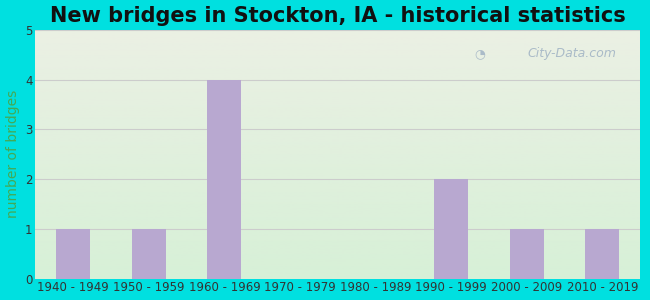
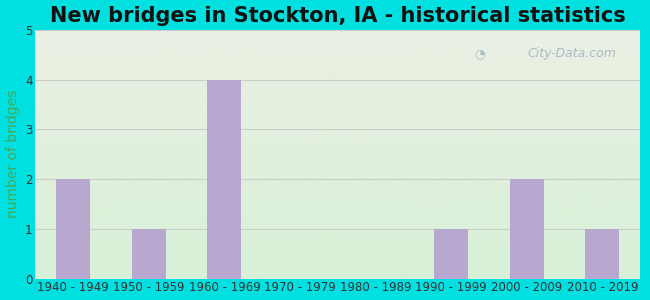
1940 - 1949: 1 -> 2
1990 - 1999: 2 -> 1
2000 - 2009: 1 -> 2
